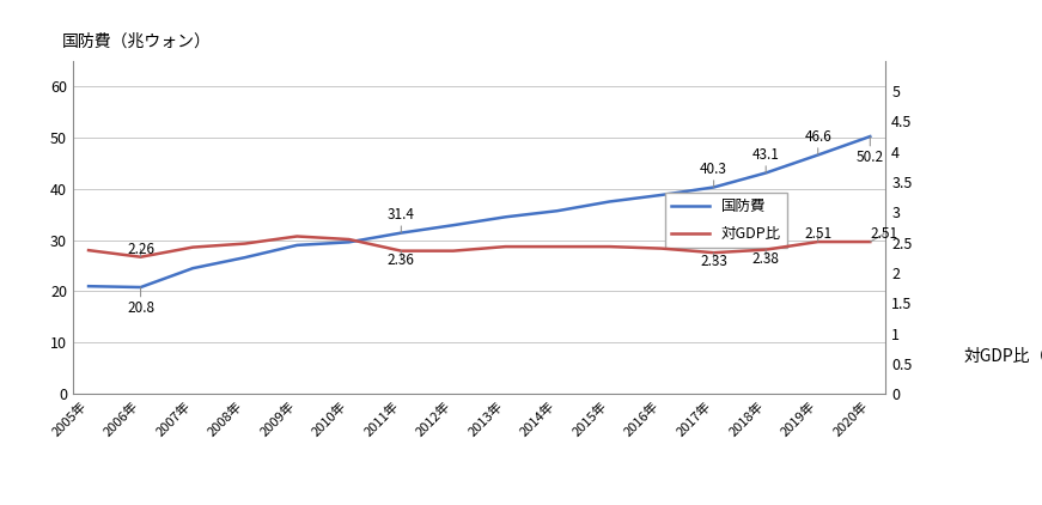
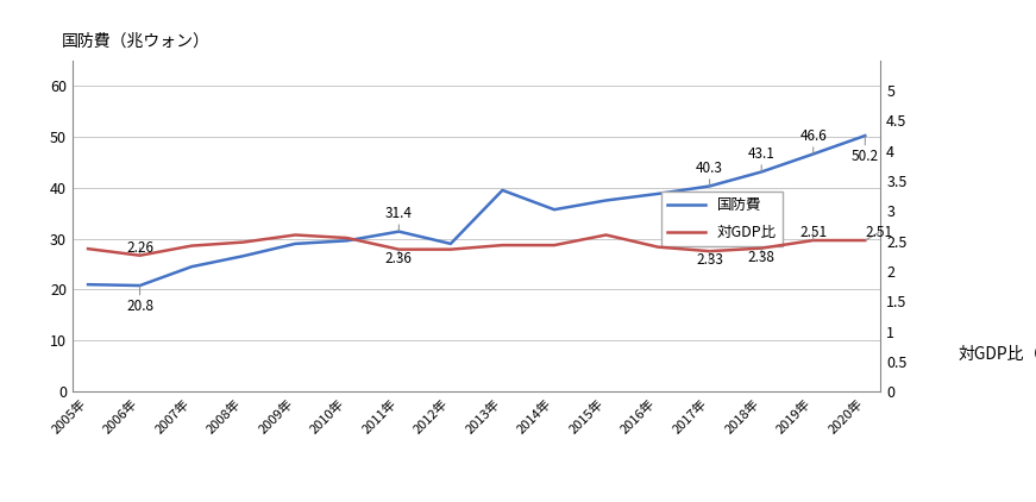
国防費/2012年: 32.9 -> 29.0
国防費/2013年: 34.5 -> 39.5
対GDP比/2015年: 2.43 -> 2.60
